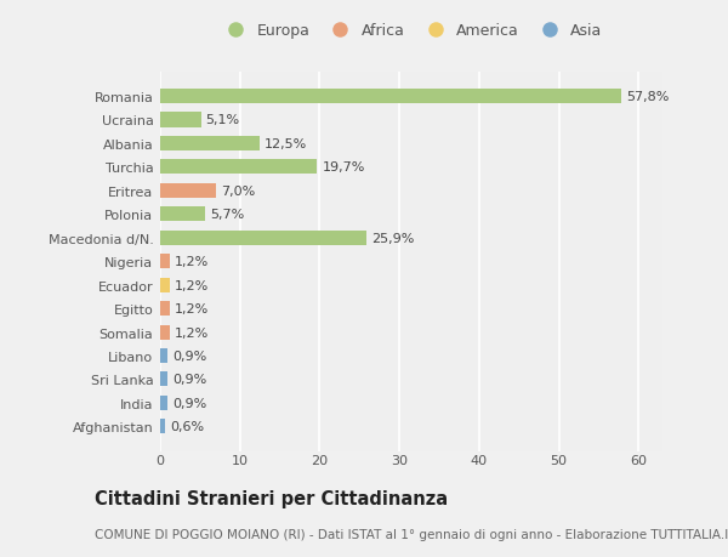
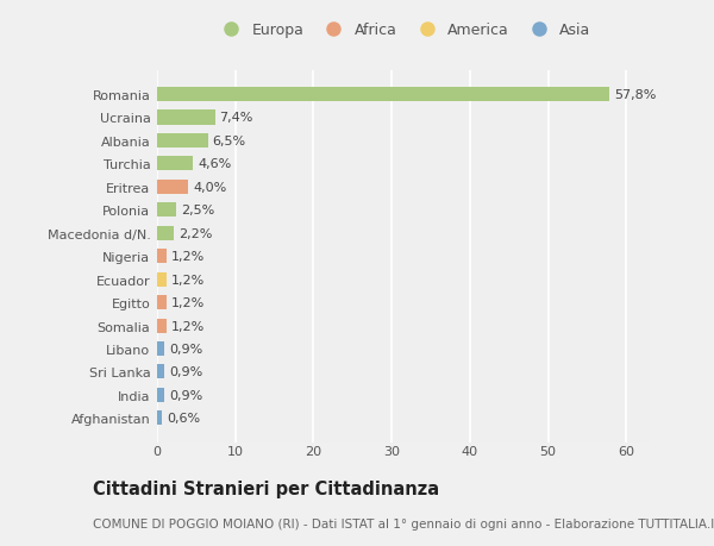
Ucraina: 5,1% -> 7,4%
Albania: 12,5% -> 6,5%
Turchia: 19,7% -> 4,6%
Eritrea: 7,0% -> 4,0%
Polonia: 5,7% -> 2,5%
Macedonia d/N.: 25,9% -> 2,2%
